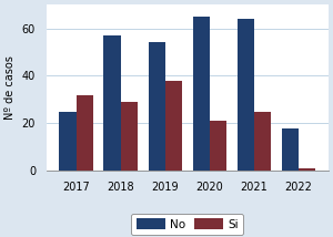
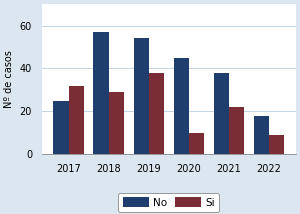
No/2020: 65 -> 45
Si/2020: 21 -> 10
No/2021: 64 -> 38
Si/2021: 25 -> 22
Si/2022: 1 -> 9
